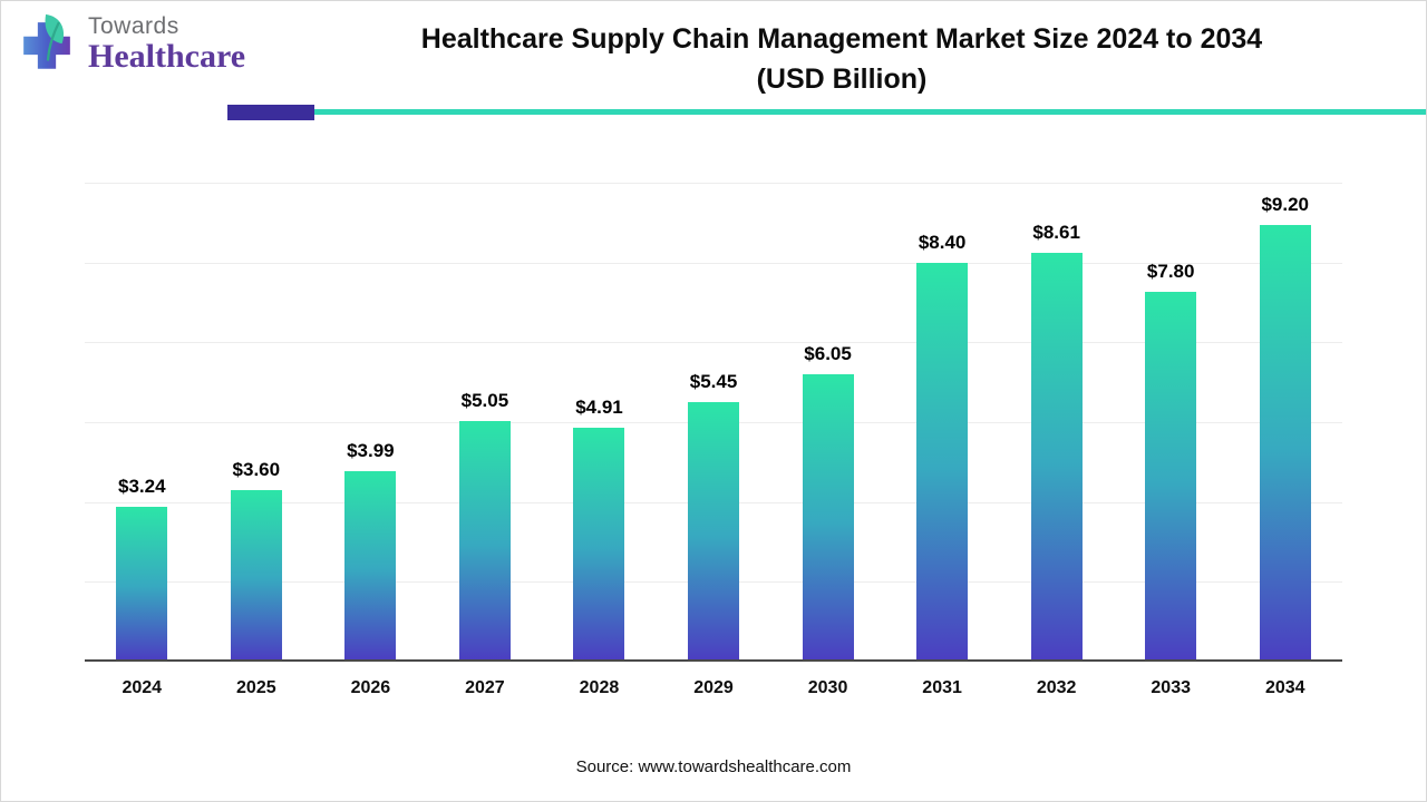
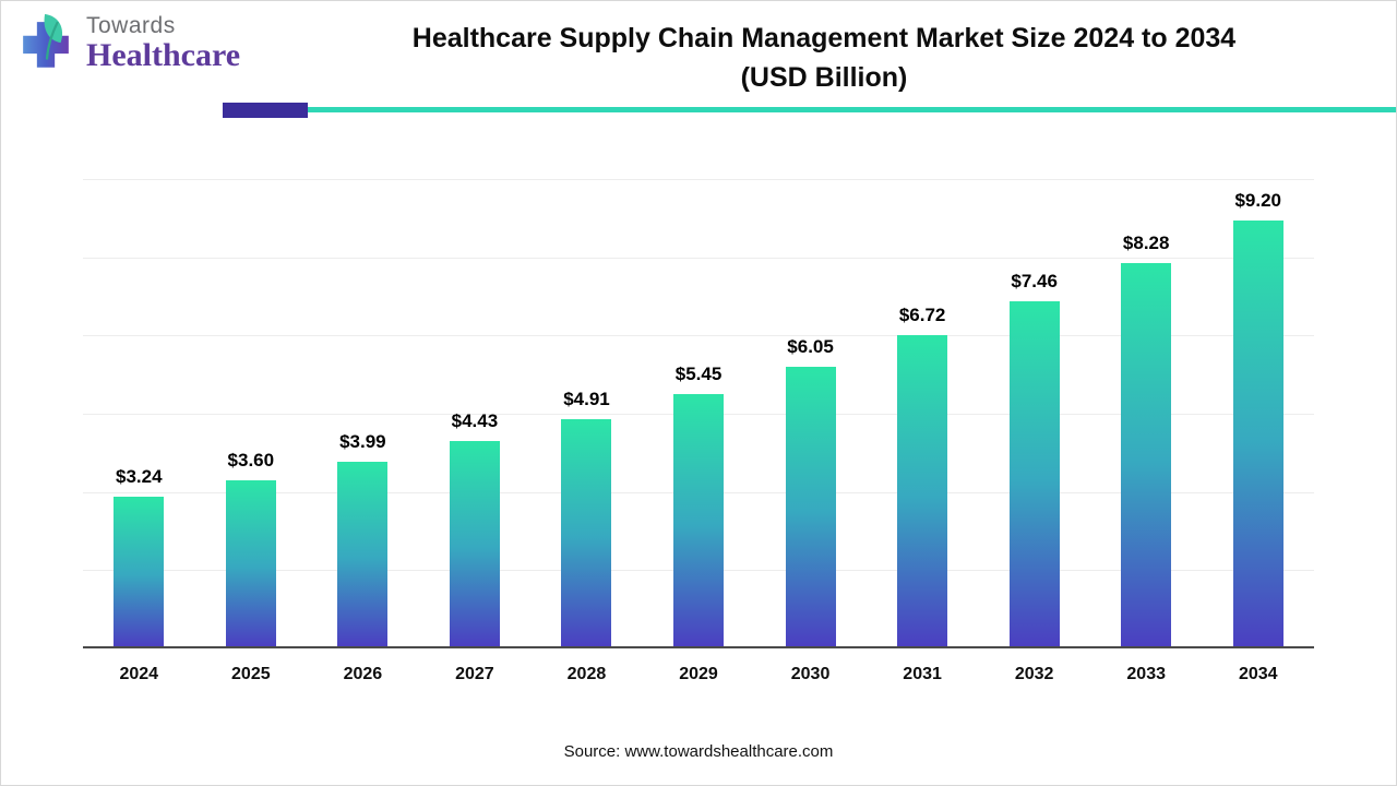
2027: $5.05 -> $4.43
2031: $8.40 -> $6.72
2032: $8.61 -> $7.46
2033: $7.80 -> $8.28
